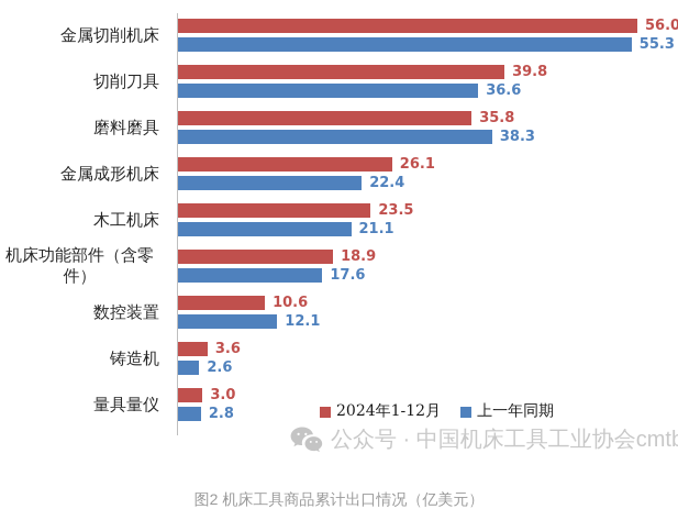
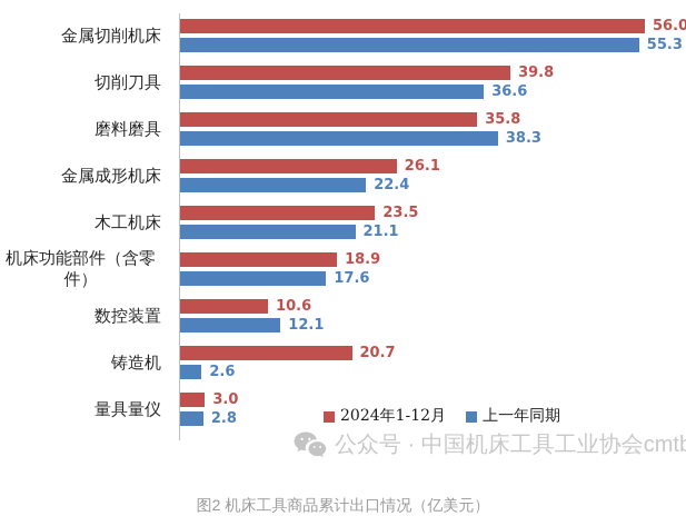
2024年1-12月/铸造机: 3.6 -> 20.7
